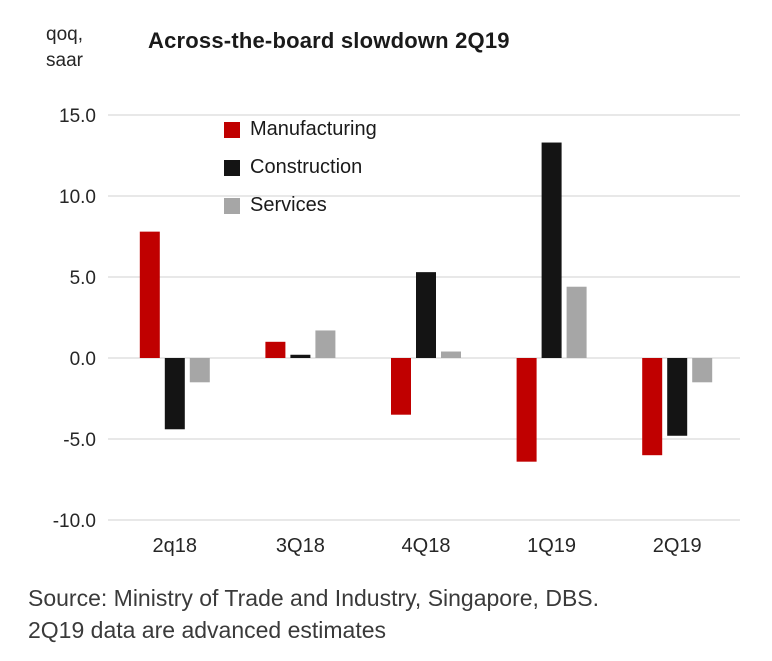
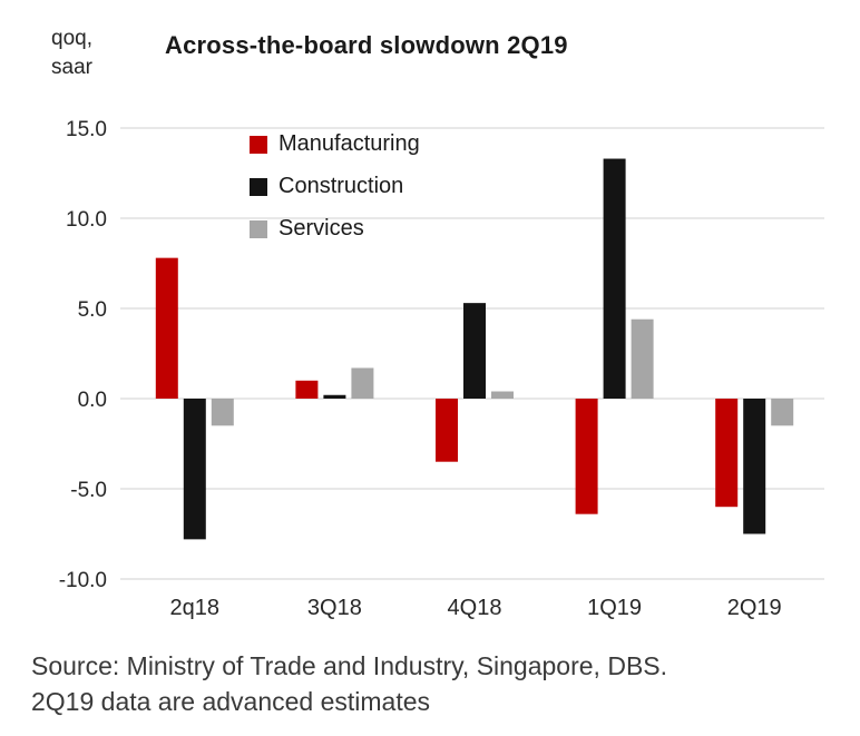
Construction/2q18: -4.4 -> -7.8
Construction/2Q19: -4.8 -> -7.5
